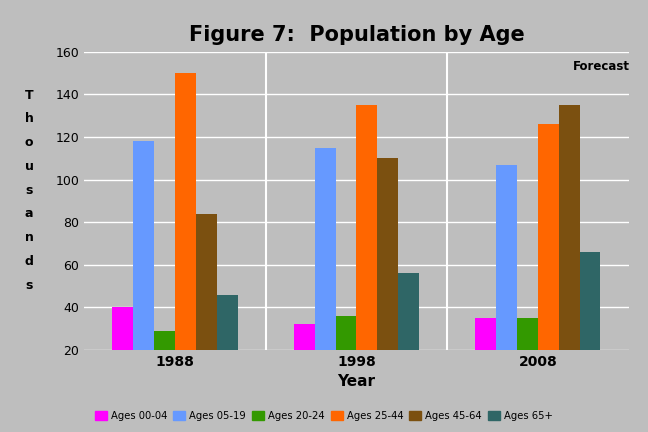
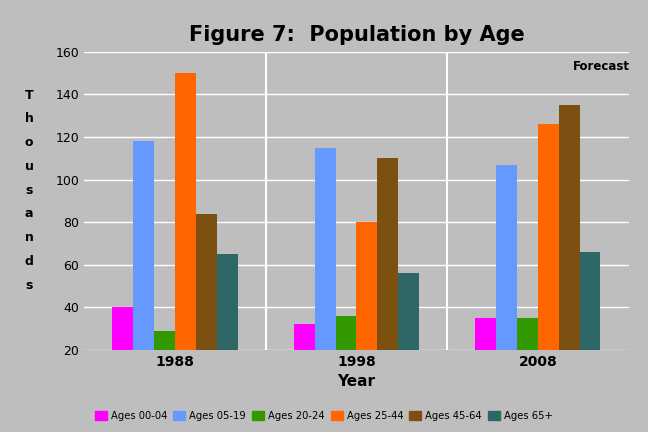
Ages 65+/1988: 46 -> 65
Ages 25-44/1998: 135 -> 80
